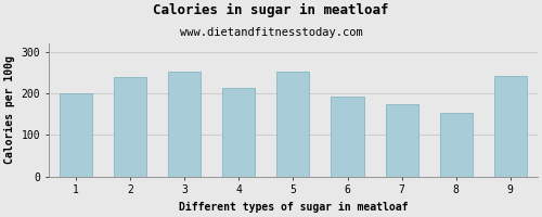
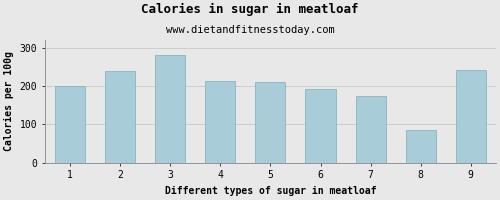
3: 253 -> 280
5: 252 -> 210
8: 153 -> 85
